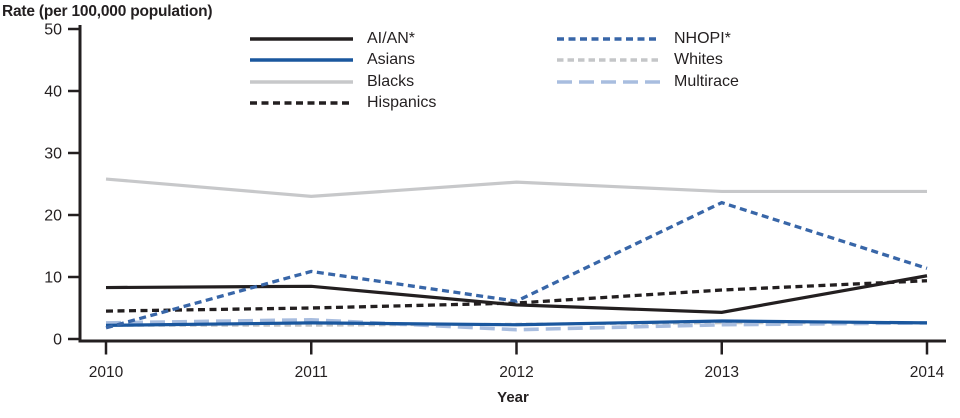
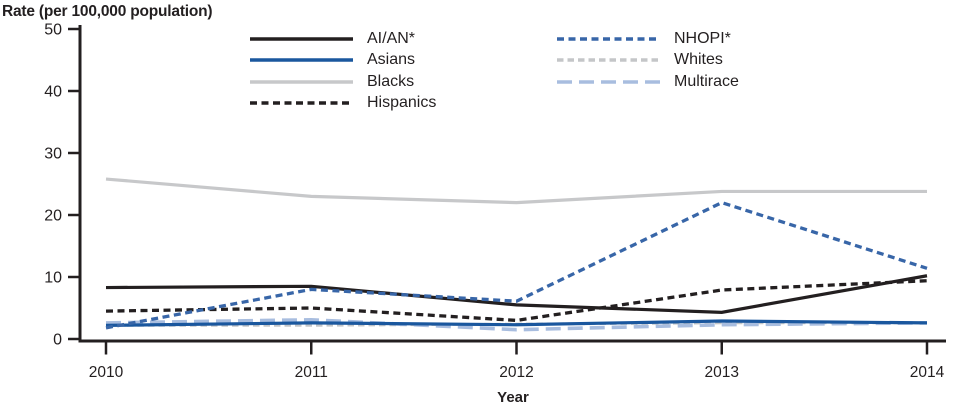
NHOPI*/2011: 11 -> 8
Blacks/2012: 25 -> 22
Hispanics/2012: 6 -> 3
